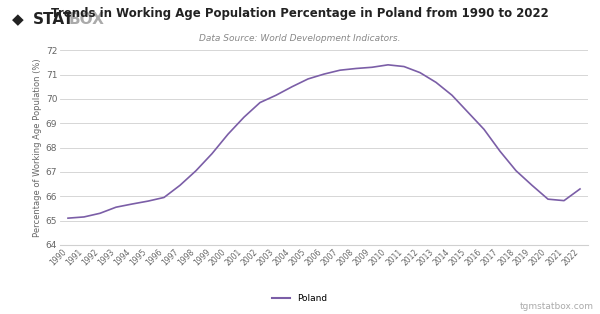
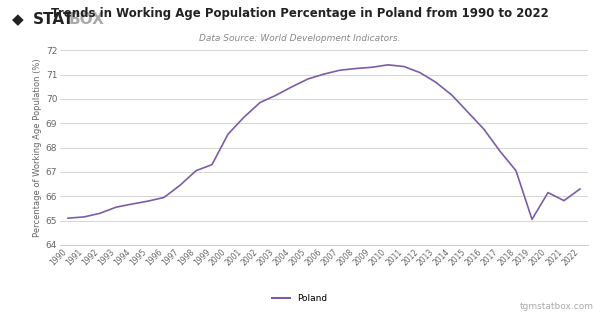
1999: 67.75 -> 67.30
2019: 66.45 -> 65.05
2020: 65.88 -> 66.15
